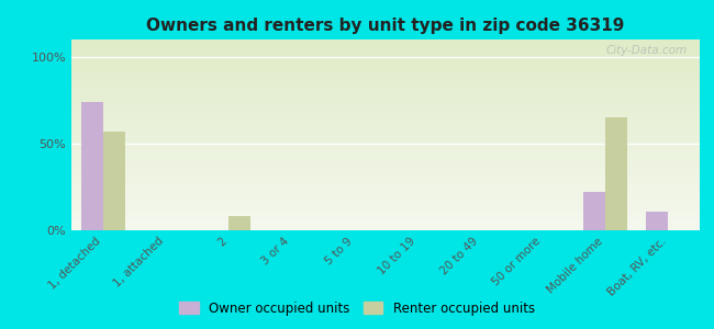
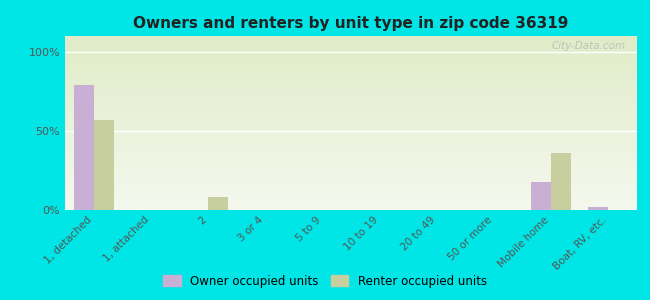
Owner occupied units/1, detached: 74% -> 79%
Owner occupied units/Mobile home: 22% -> 18%
Renter occupied units/Mobile home: 65% -> 36%
Owner occupied units/Boat, RV, etc.: 11% -> 2%
